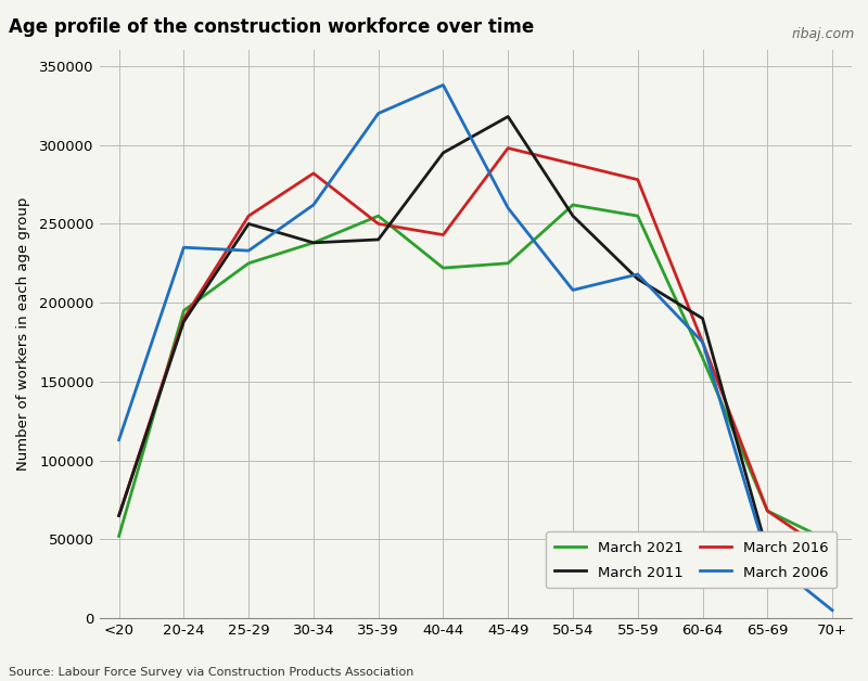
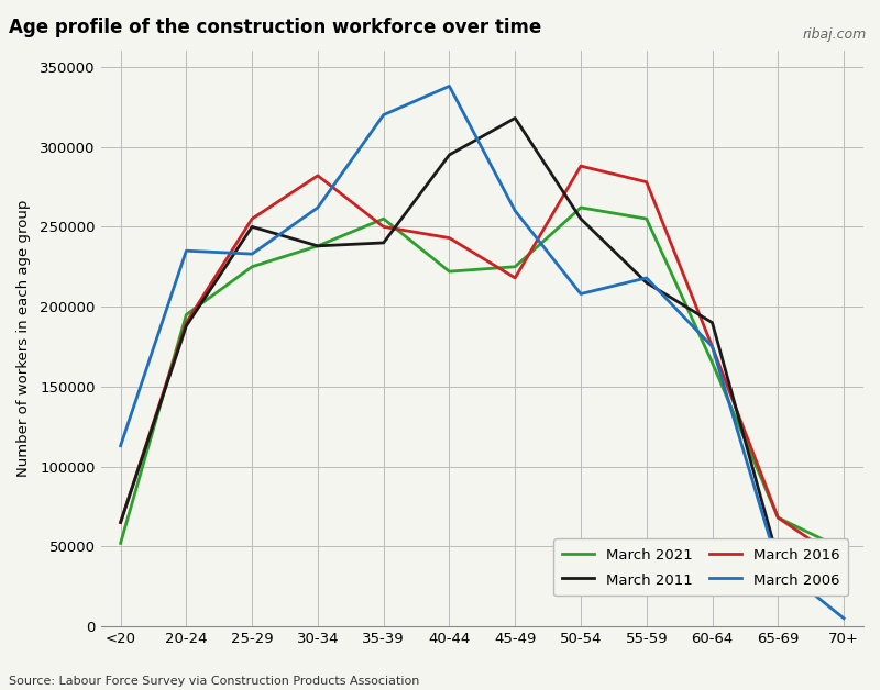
March 2016/45-49: 298000 -> 218000
